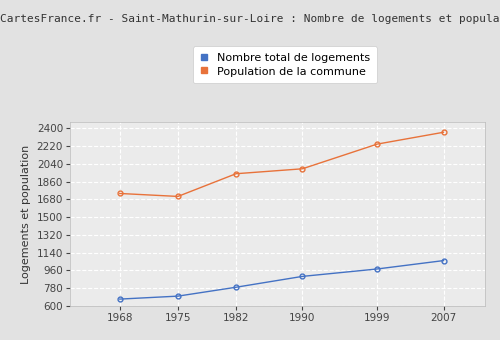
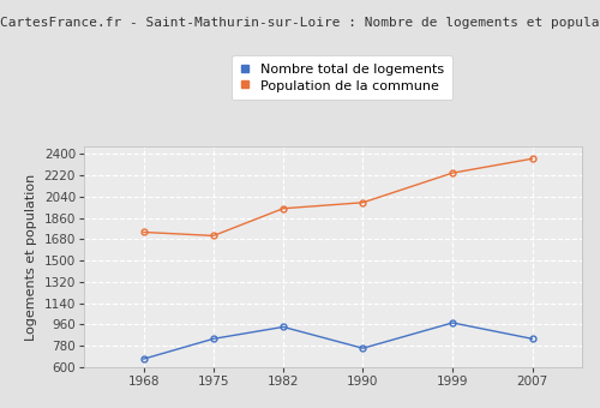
Nombre total de logements/1975: 700 -> 840
Nombre total de logements/1982: 790 -> 940
Nombre total de logements/1990: 900 -> 760
Nombre total de logements/2007: 1060 -> 840
